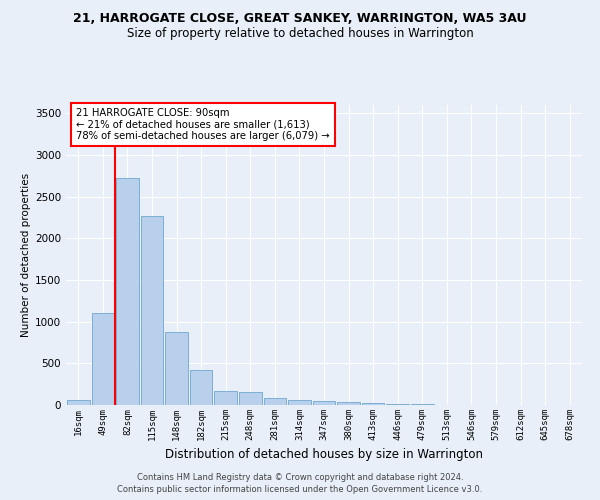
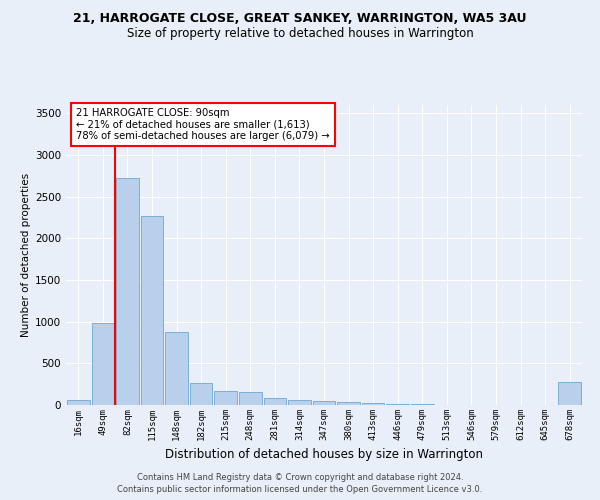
49sqm: 1100 -> 980
182sqm: 420 -> 260
678sqm: 0 -> 280
